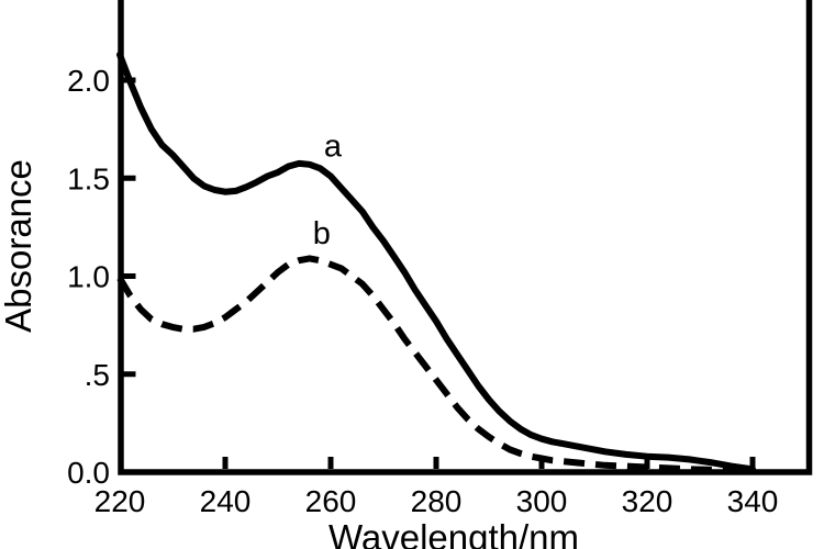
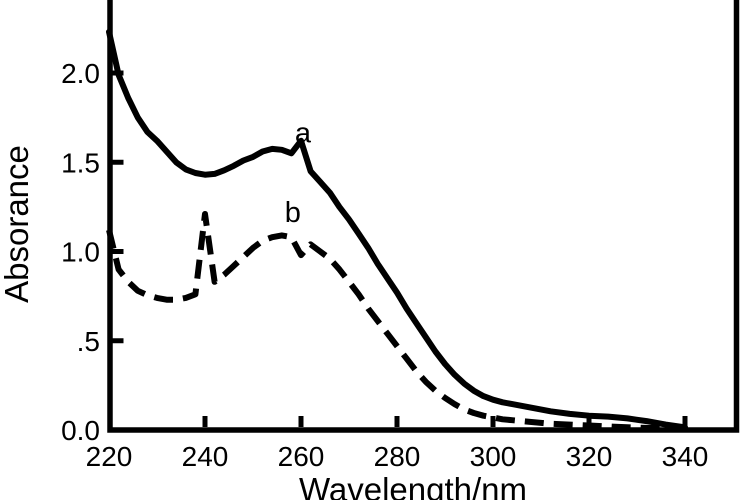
a/220: 2.13 -> 2.23
b/220: 0.99 -> 1.12
b/240: 0.79 -> 1.21
a/260: 1.51 -> 1.62
b/260: 1.06 -> 0.98
